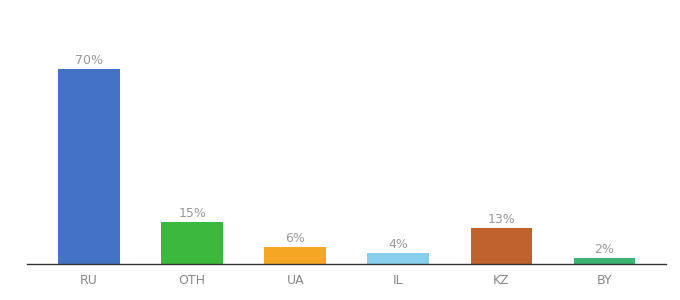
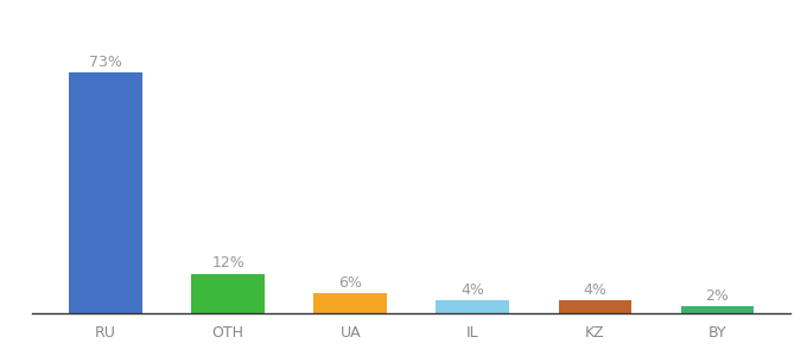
RU: 70% -> 73%
OTH: 15% -> 12%
KZ: 13% -> 4%
